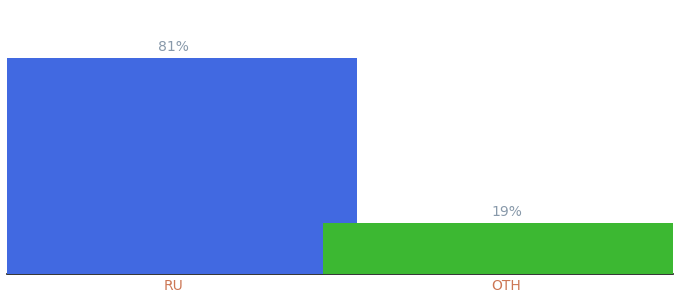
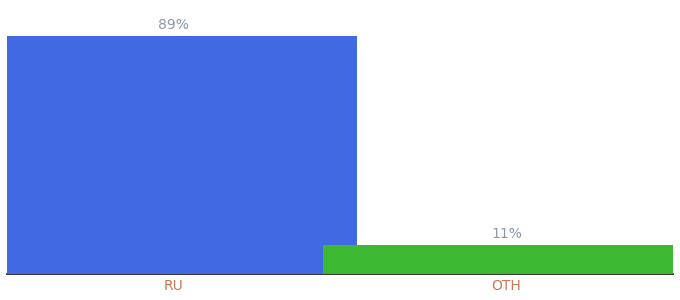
RU: 81% -> 89%
OTH: 19% -> 11%
